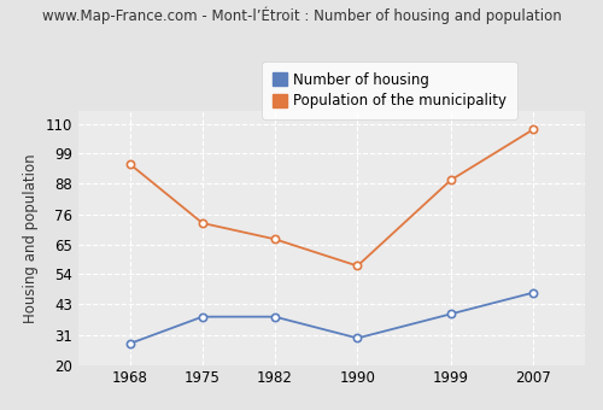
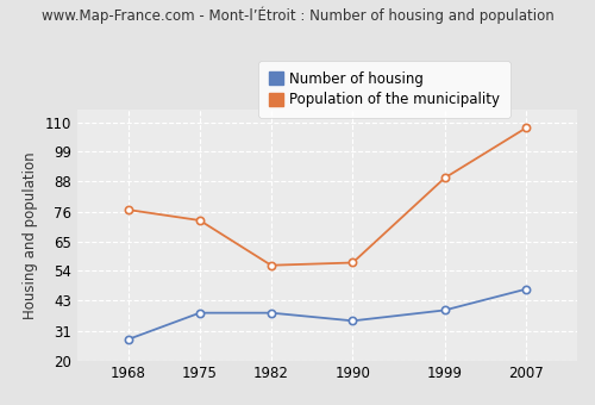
Population of the municipality/1968: 95 -> 77
Population of the municipality/1982: 67 -> 56
Number of housing/1990: 30 -> 35
